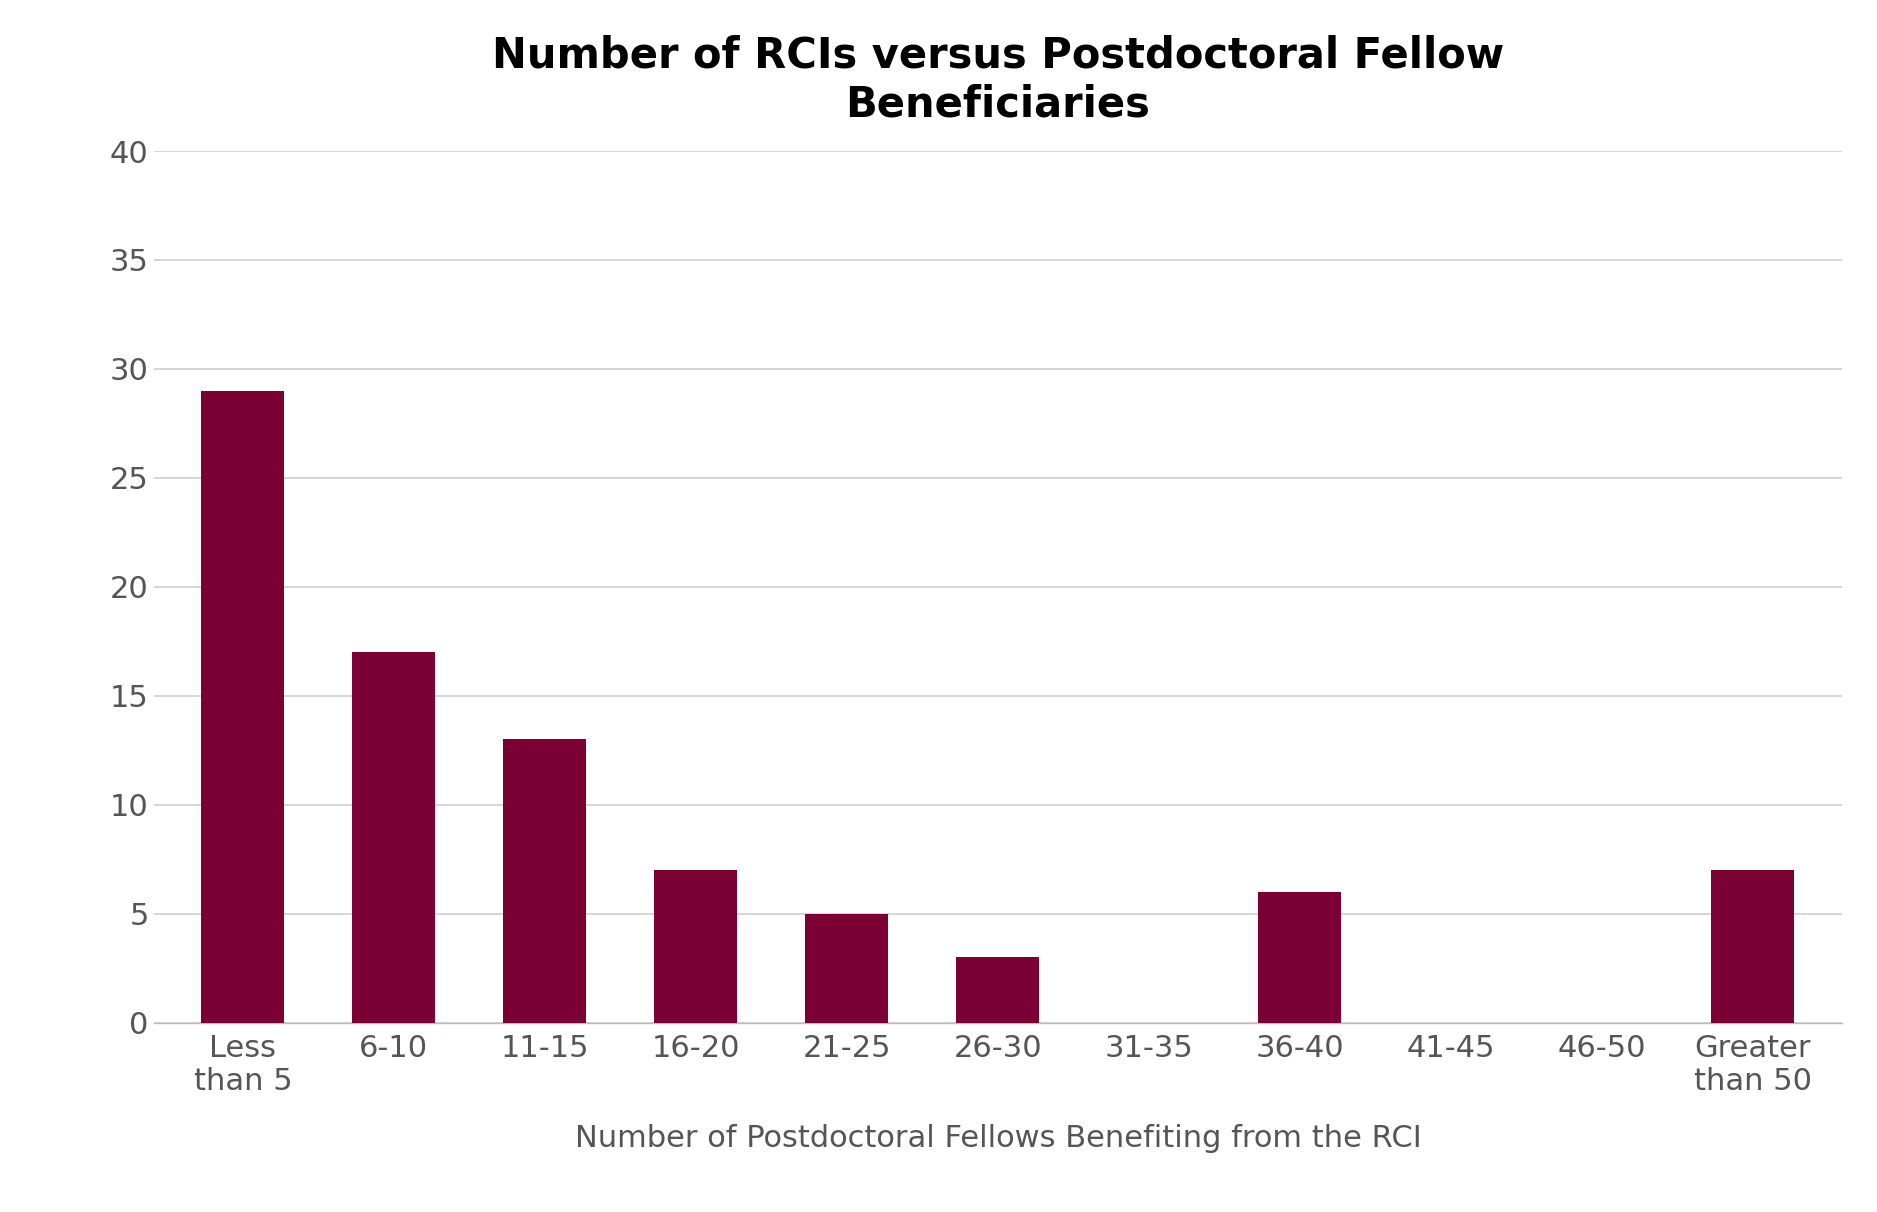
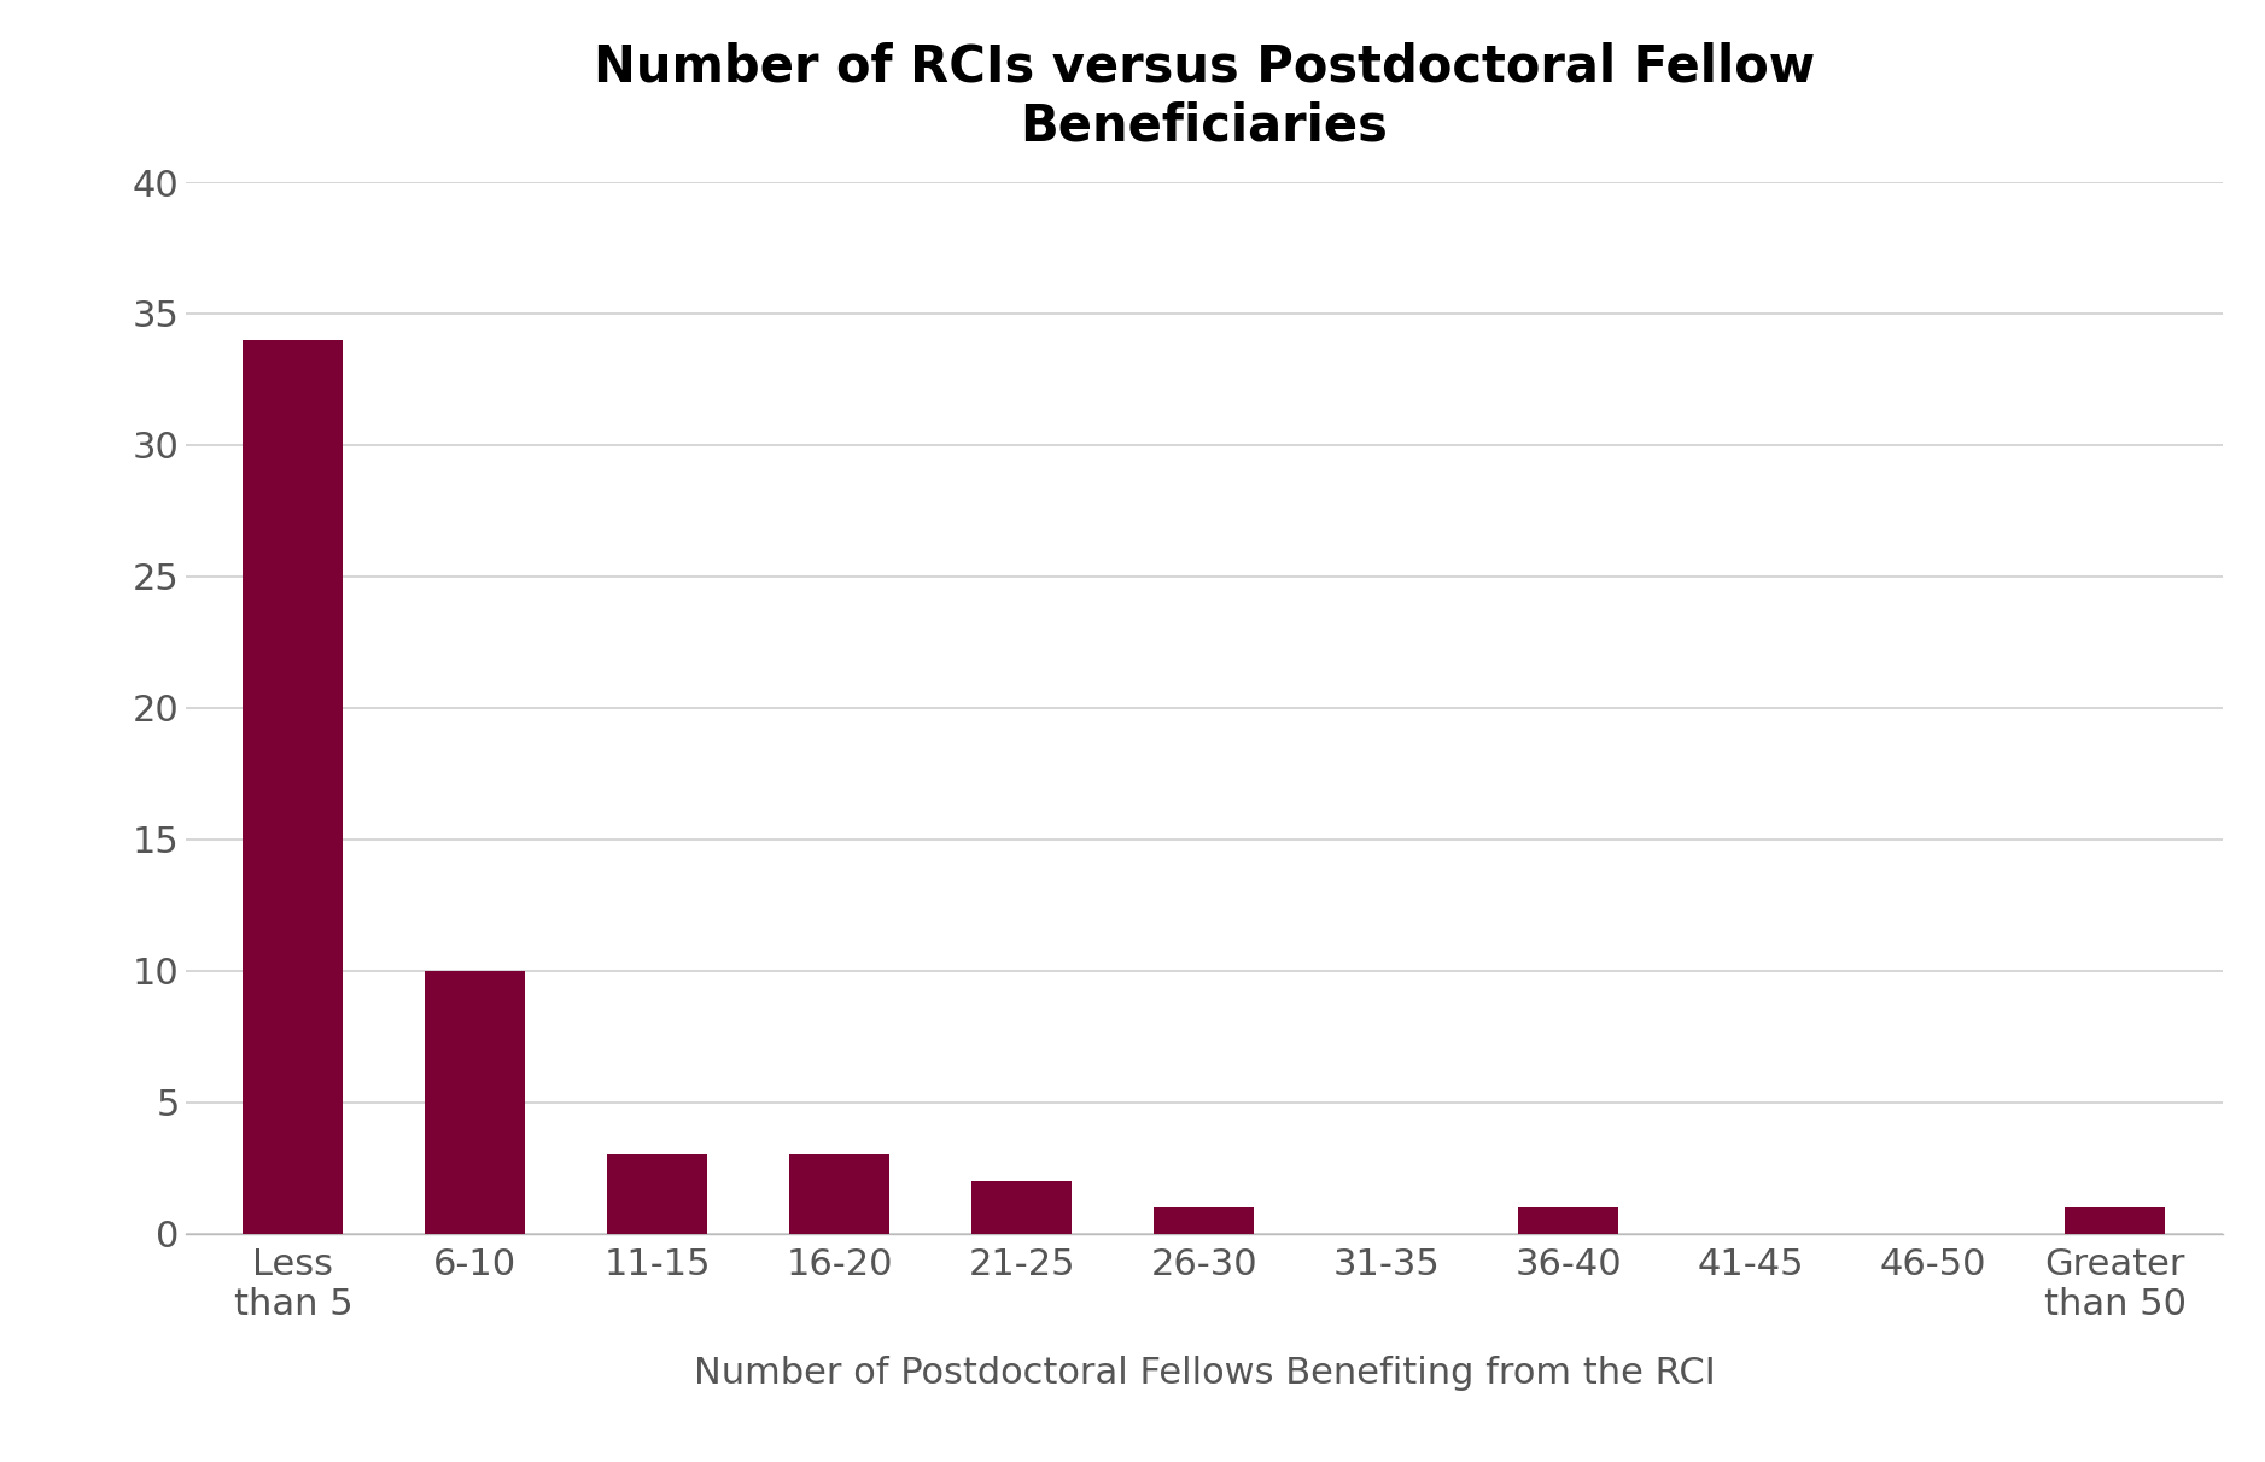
Less than 5: 29 -> 34
6-10: 17 -> 10
11-15: 13 -> 3
16-20: 7 -> 3
21-25: 5 -> 2
26-30: 3 -> 1
36-40: 6 -> 1
Greater than 50: 7 -> 1
